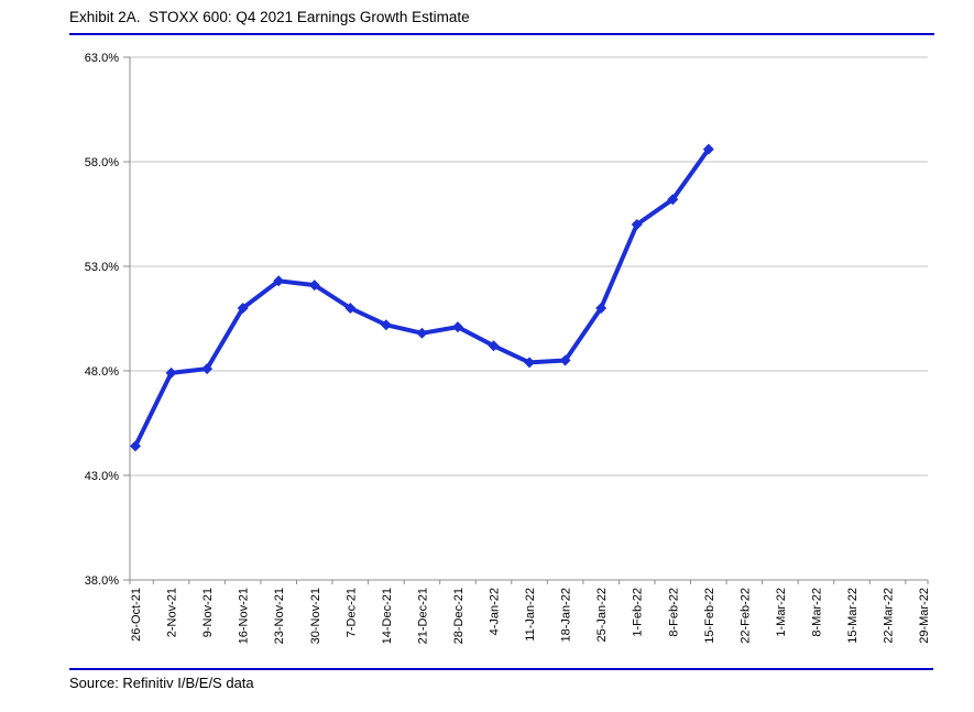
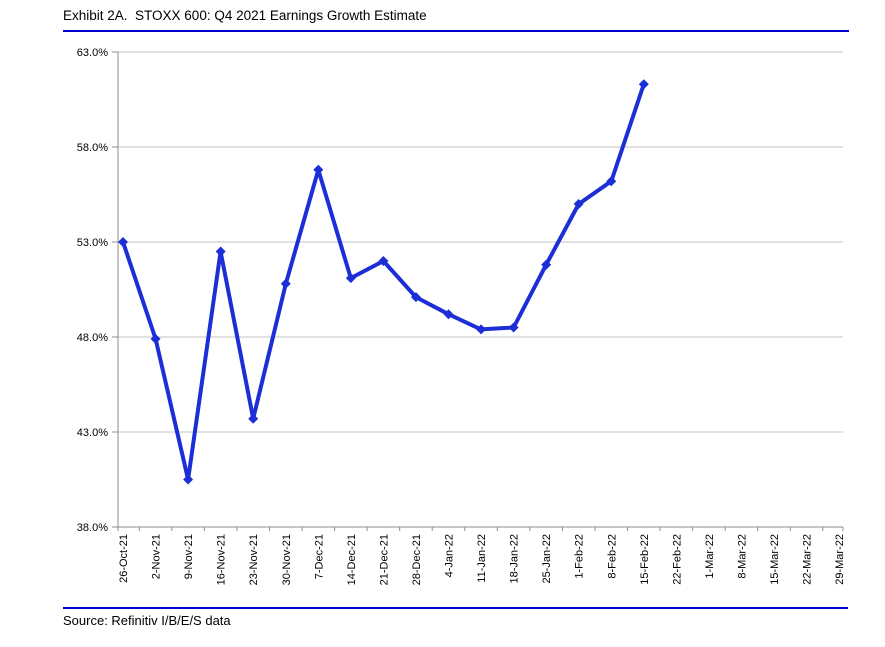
26-Oct-21: 44.4% -> 53.0%
9-Nov-21: 48.1% -> 40.5%
16-Nov-21: 51.0% -> 52.5%
23-Nov-21: 52.3% -> 43.7%
30-Nov-21: 52.1% -> 50.8%
7-Dec-21: 51.0% -> 56.8%
14-Dec-21: 50.2% -> 51.1%
21-Dec-21: 49.8% -> 52.0%
25-Jan-22: 51.0% -> 51.8%
15-Feb-22: 58.6% -> 61.3%
